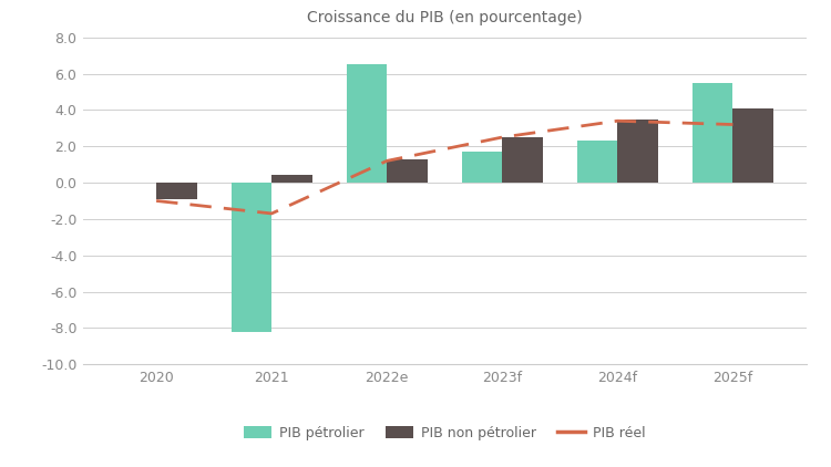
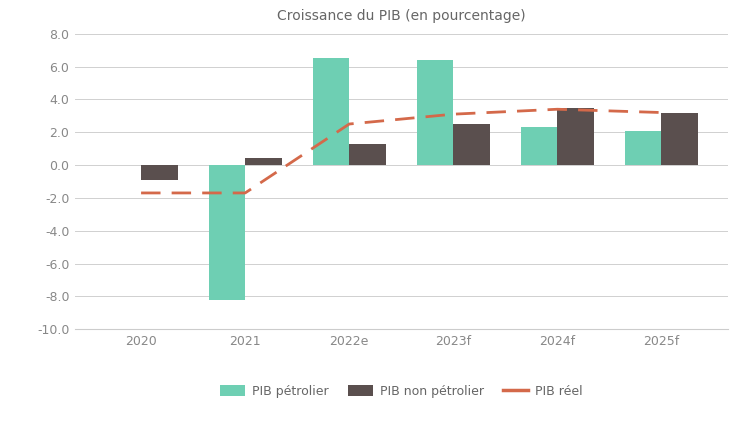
PIB réel/2020: -1.0 -> -1.7
PIB réel/2022e: 1.2 -> 2.5
PIB pétrolier/2023f: 1.7 -> 6.4
PIB réel/2023f: 2.5 -> 3.1
PIB pétrolier/2025f: 5.5 -> 2.1
PIB non pétrolier/2025f: 4.1 -> 3.2
